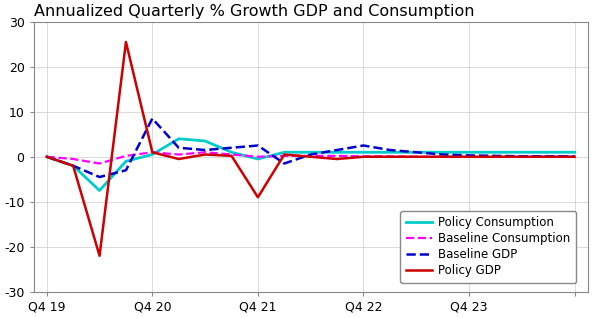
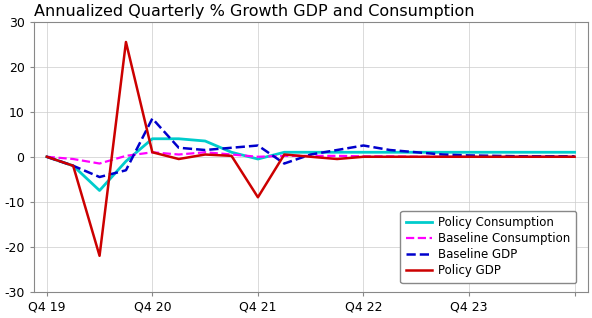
Policy Consumption/Q4 20: 0.5 -> 4.0
